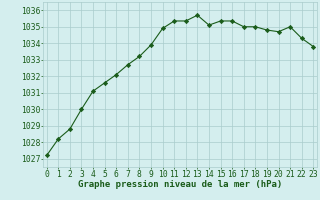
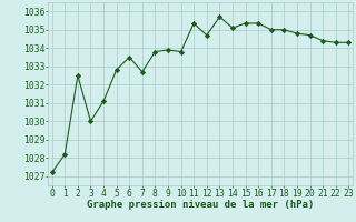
2: 1028.8 -> 1032.5
5: 1031.6 -> 1032.8
6: 1032.1 -> 1033.5
8: 1033.2 -> 1033.8
10: 1034.9 -> 1033.8
12: 1035.3 -> 1034.7
21: 1035.0 -> 1034.4
23: 1033.8 -> 1034.3
